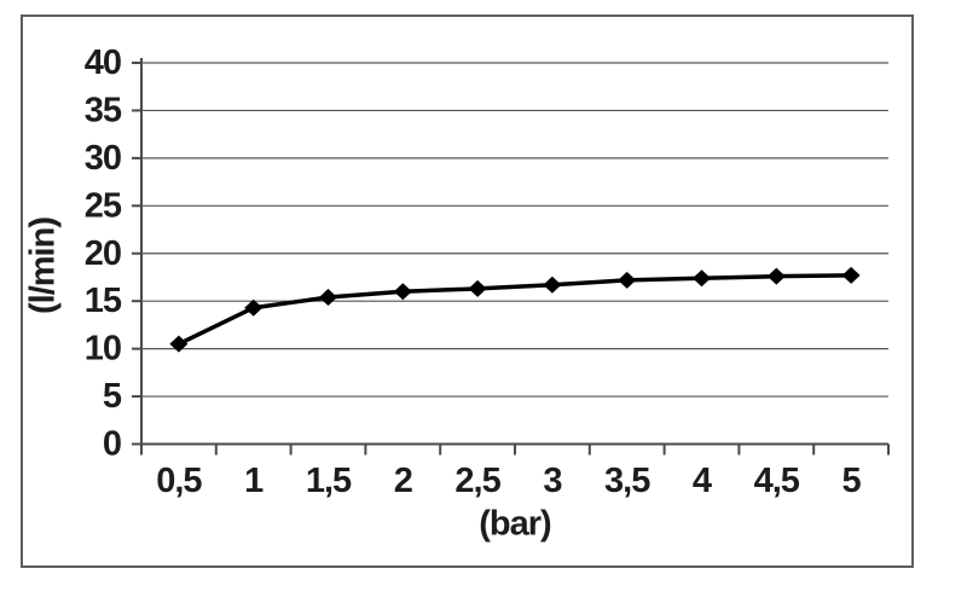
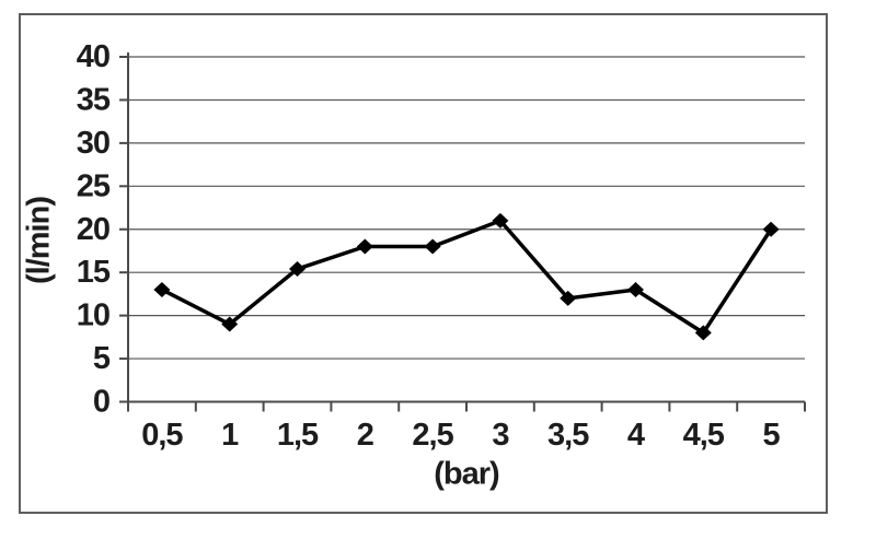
0,5: 10 -> 13
1: 14 -> 9
2: 16 -> 18
2,5: 16 -> 18
3: 17 -> 21
3,5: 17 -> 12
4: 17 -> 13
4,5: 18 -> 8
5: 18 -> 20
